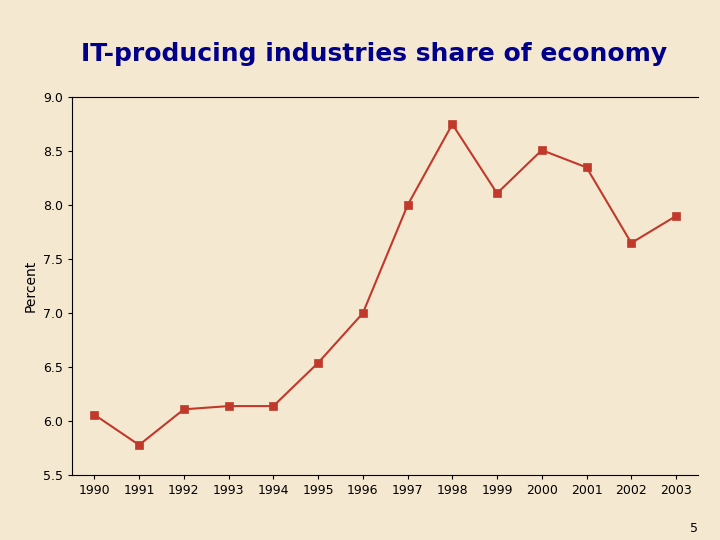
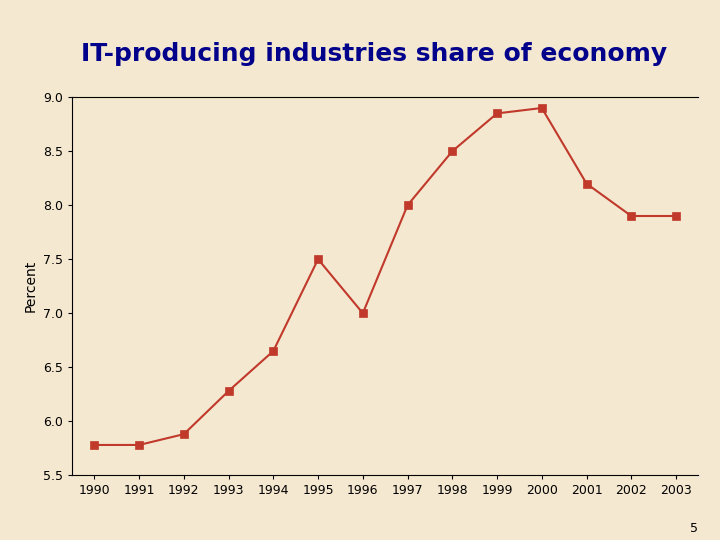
1990: 6.06 -> 5.78
1992: 6.11 -> 5.88
1993: 6.14 -> 6.28
1994: 6.14 -> 6.65
1995: 6.54 -> 7.50
1998: 8.75 -> 8.50
1999: 8.11 -> 8.85
2000: 8.51 -> 8.90
2001: 8.35 -> 8.20
2002: 7.65 -> 7.90
